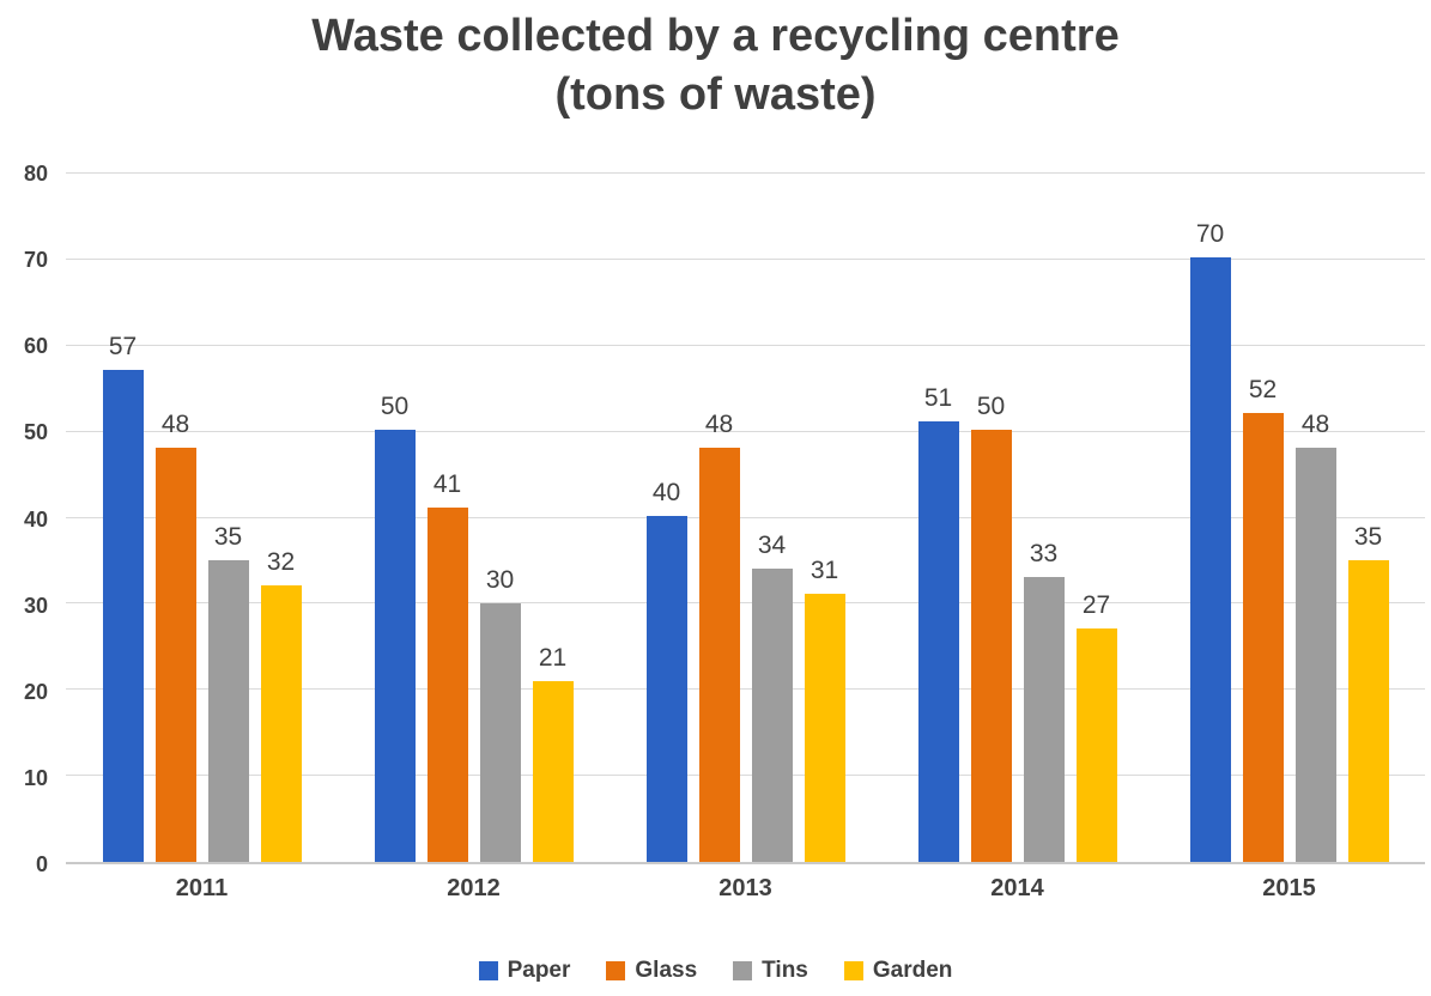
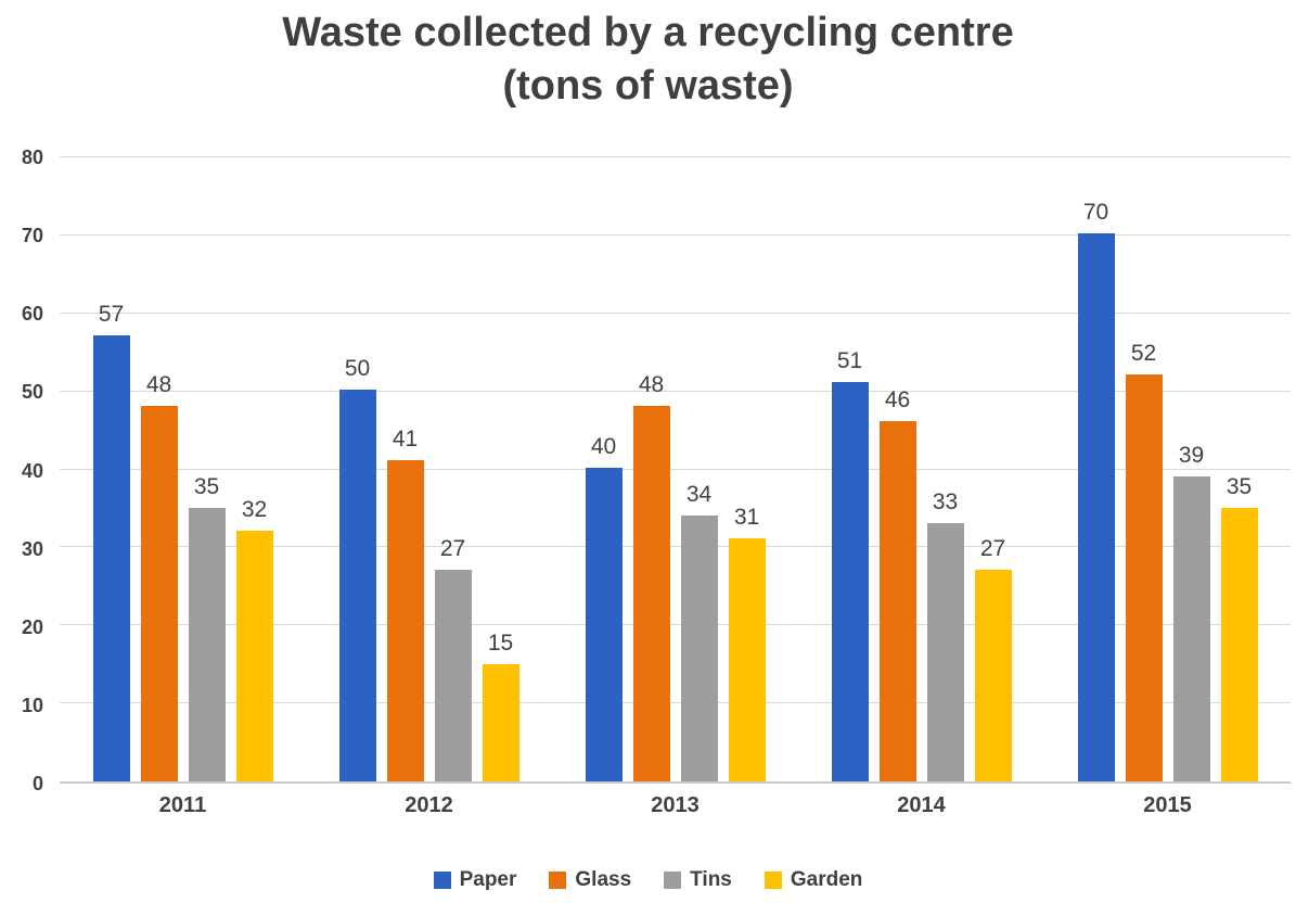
Tins/2012: 30 -> 27
Garden/2012: 21 -> 15
Glass/2014: 50 -> 46
Tins/2015: 48 -> 39
